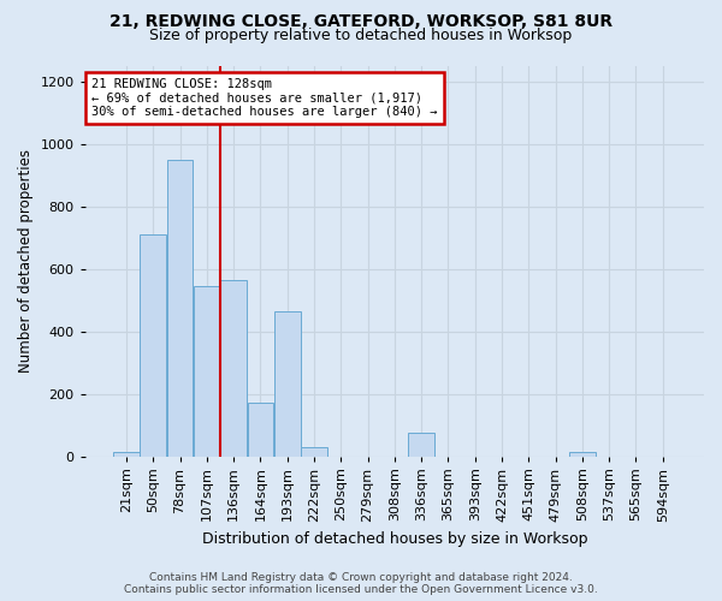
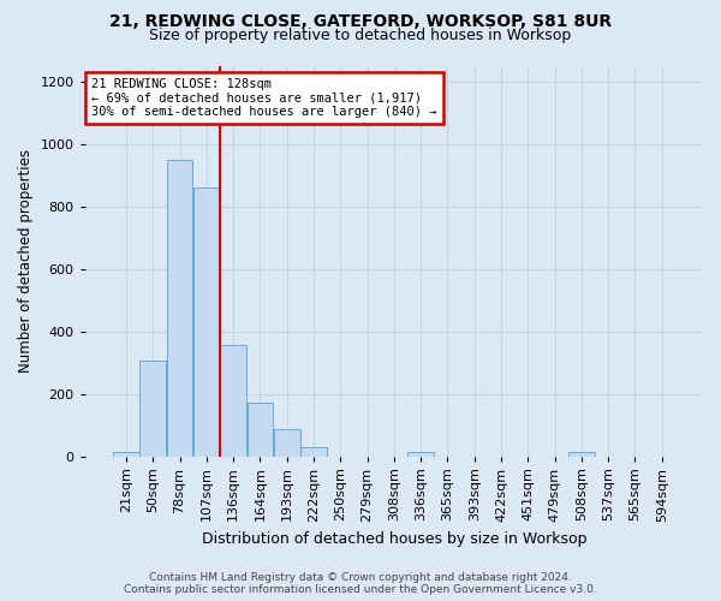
50sqm: 710 -> 305
107sqm: 545 -> 862
136sqm: 565 -> 357
193sqm: 465 -> 87
336sqm: 75 -> 13
